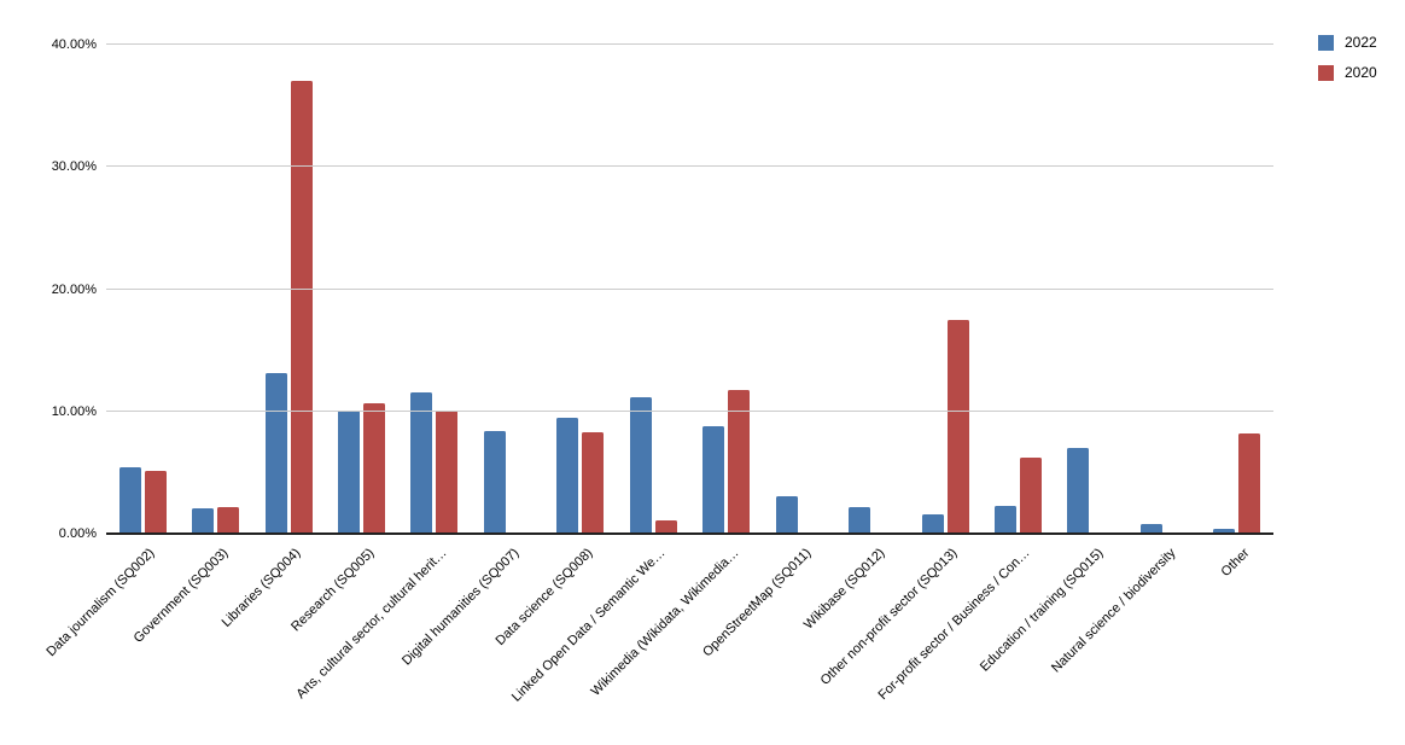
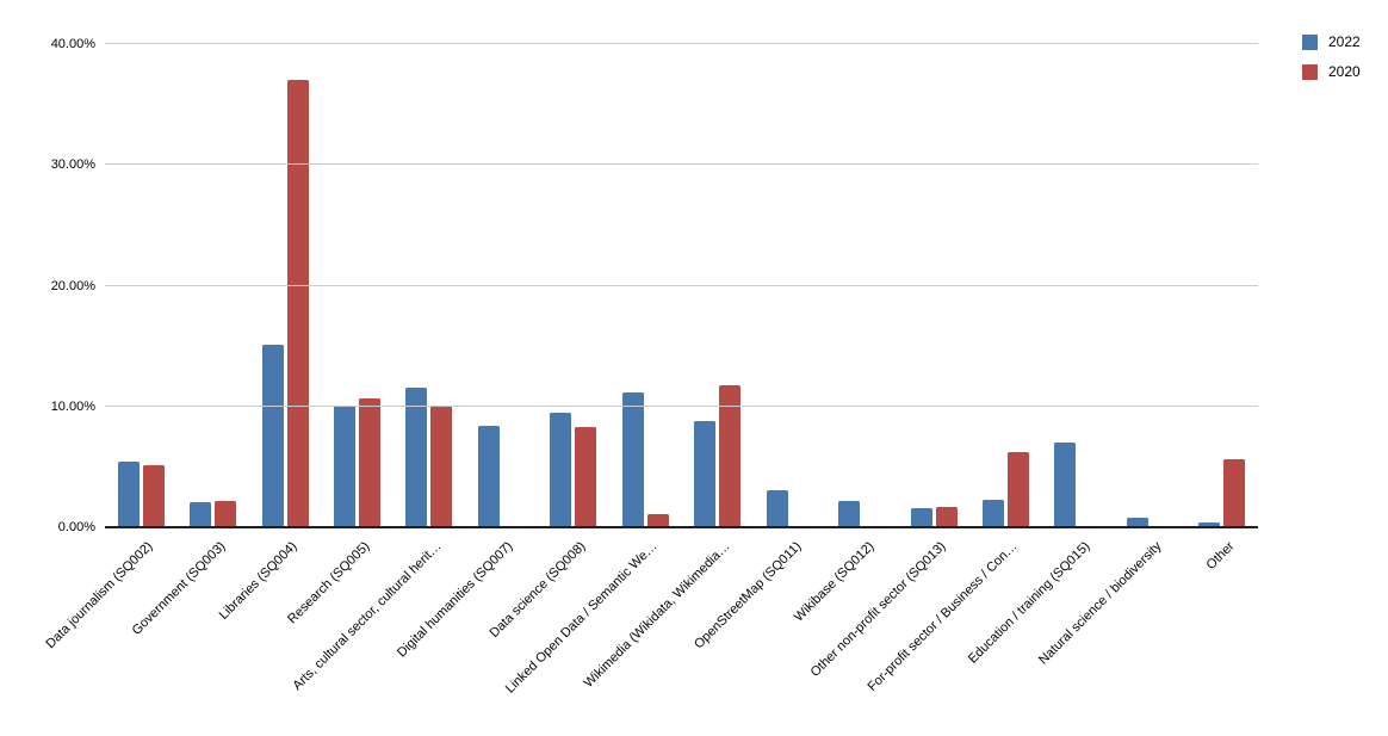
2022/Libraries (SQ004): 13.1% -> 15.1%
2020/Other non-profit sector (SQ013): 17.5% -> 1.7%
2020/Other: 8.2% -> 5.6%
